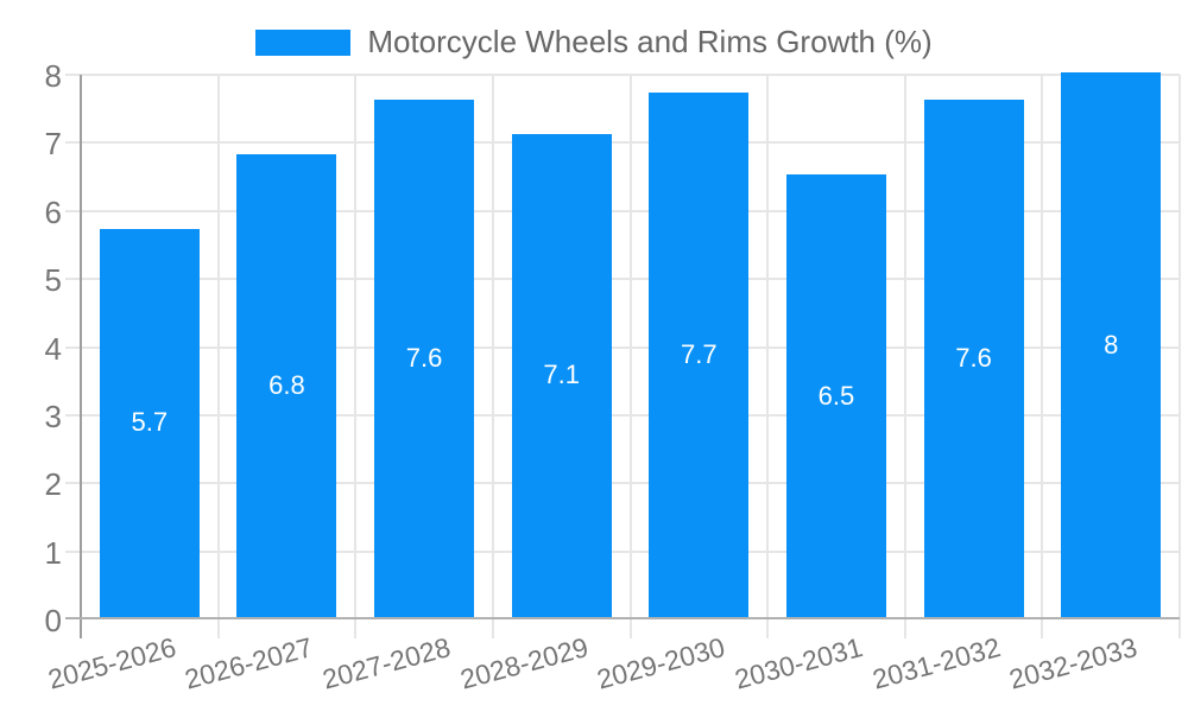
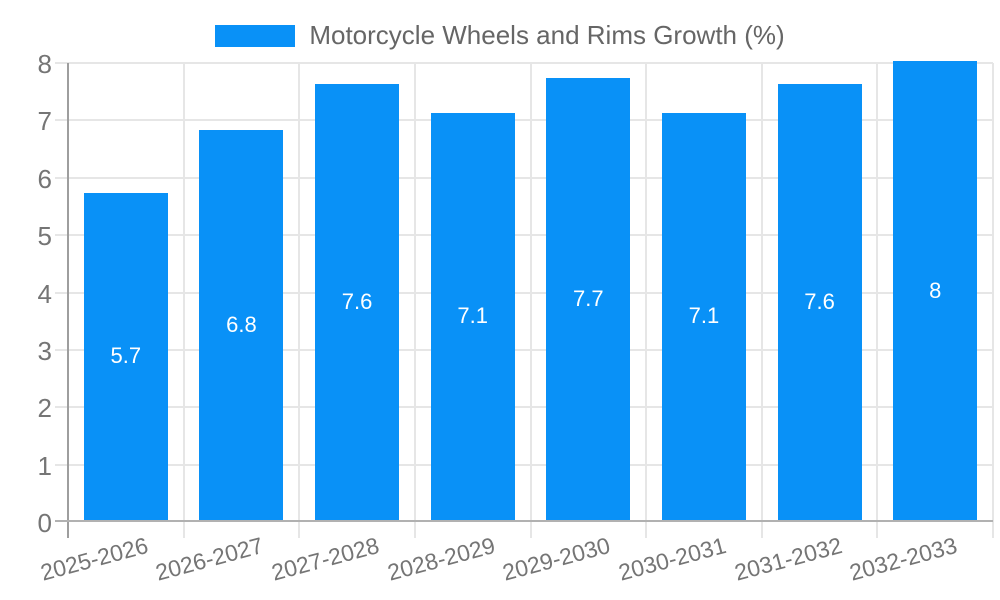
2030-2031: 6.5 -> 7.1
